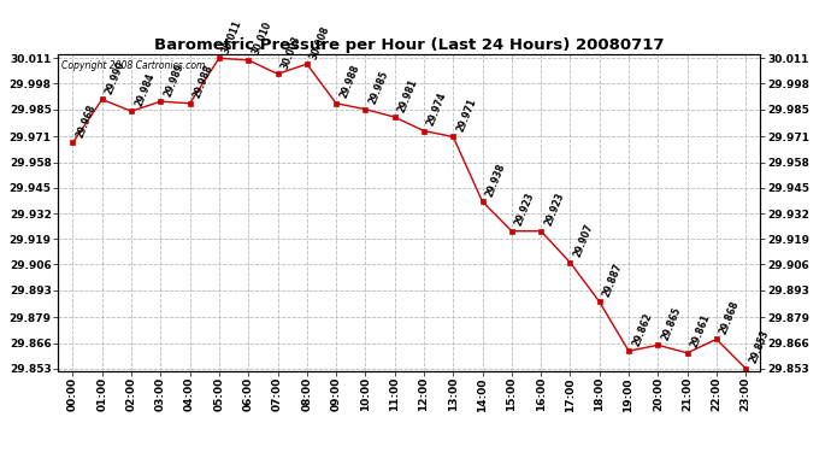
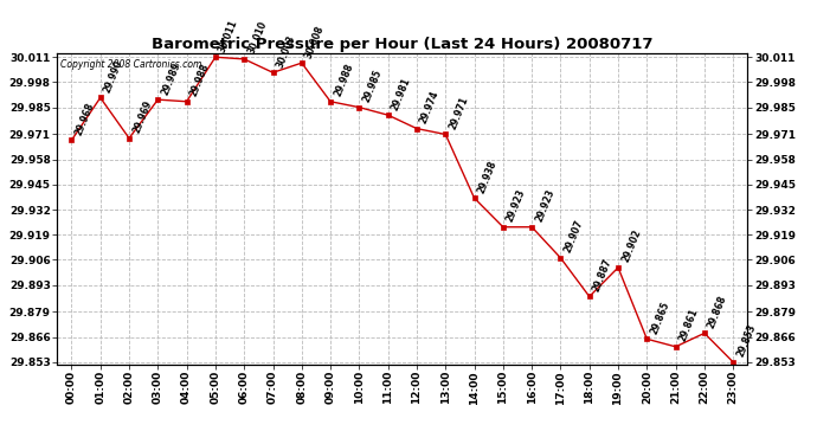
02:00: 29.984 -> 29.969
19:00: 29.862 -> 29.902
